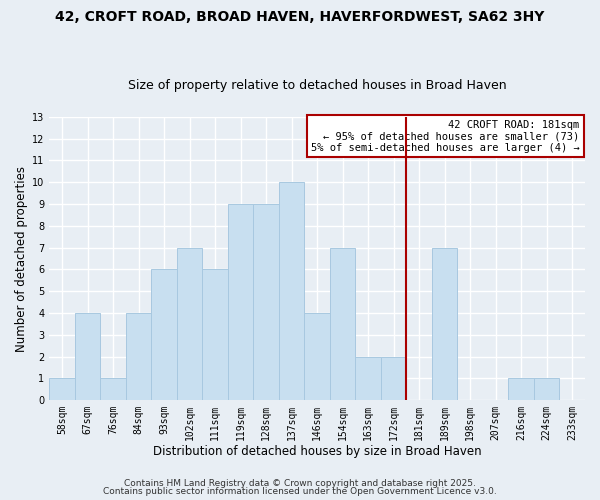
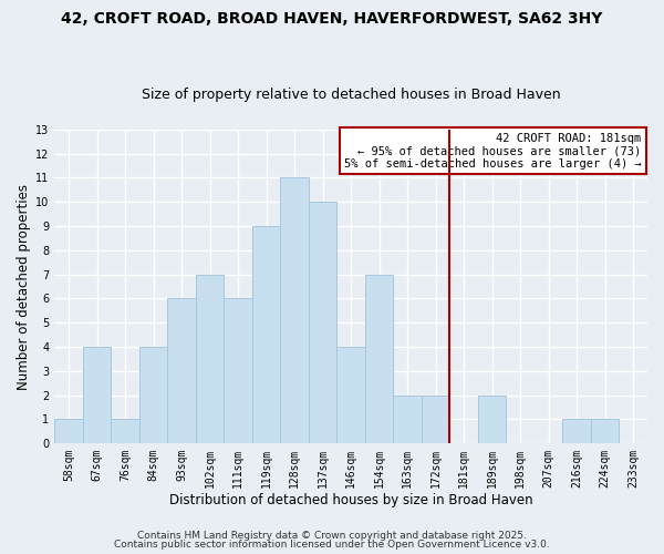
128sqm: 9 -> 11
189sqm: 7 -> 2
